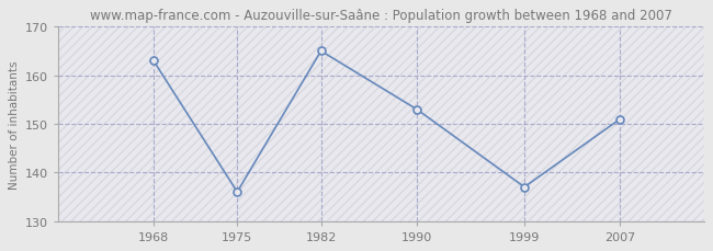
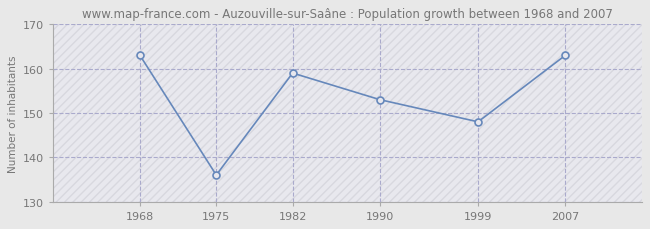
1982: 165 -> 159
1999: 137 -> 148
2007: 151 -> 163
